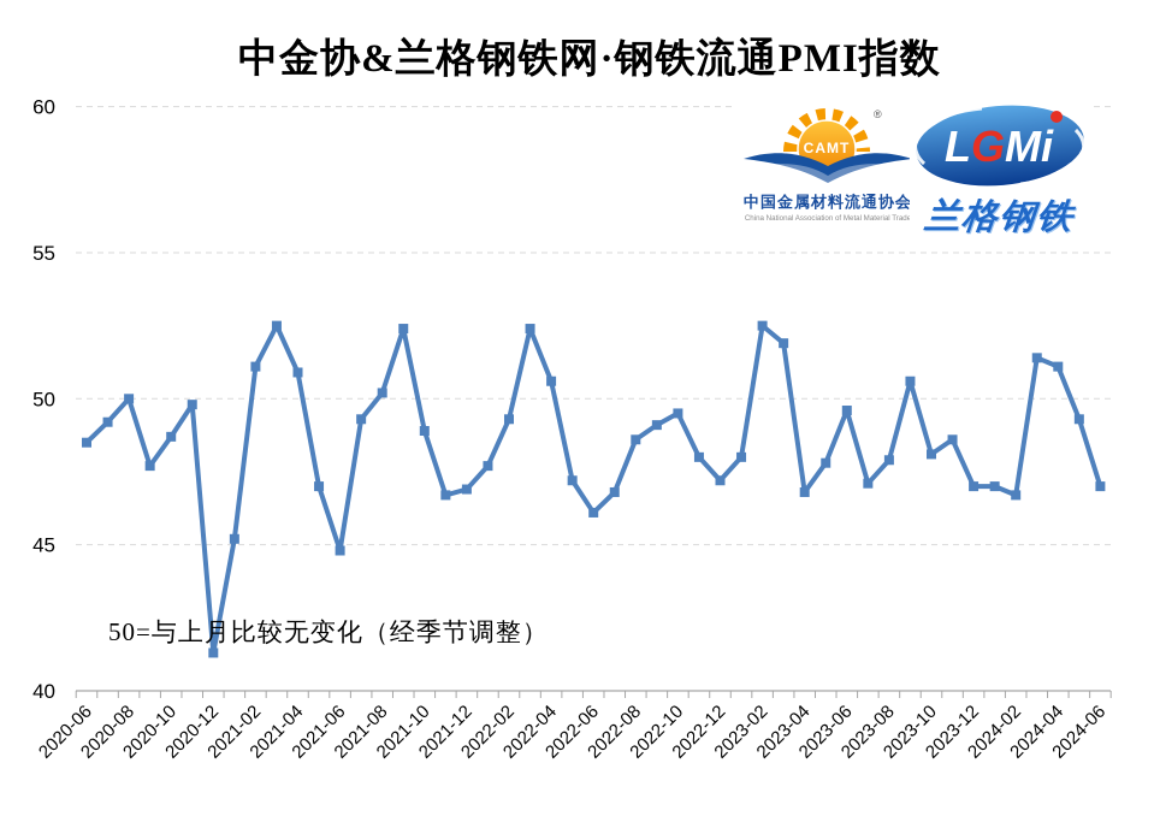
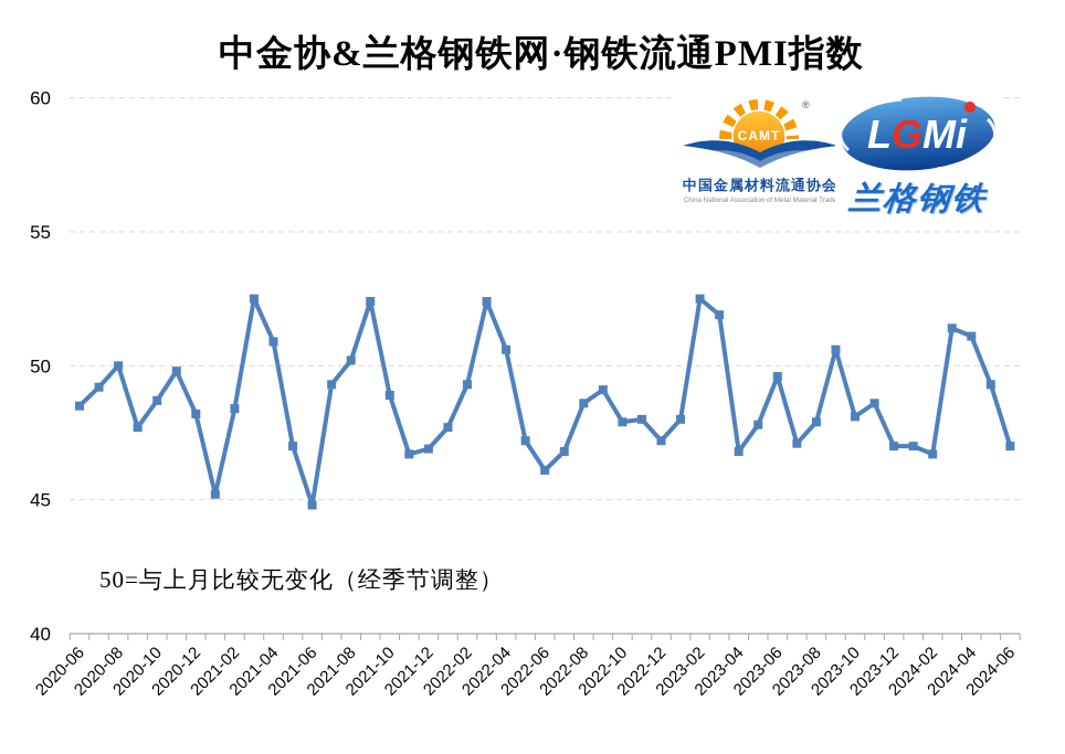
2020-12: 41.3 -> 48.2
2021-02: 51.1 -> 48.4
2022-10: 49.5 -> 47.9
